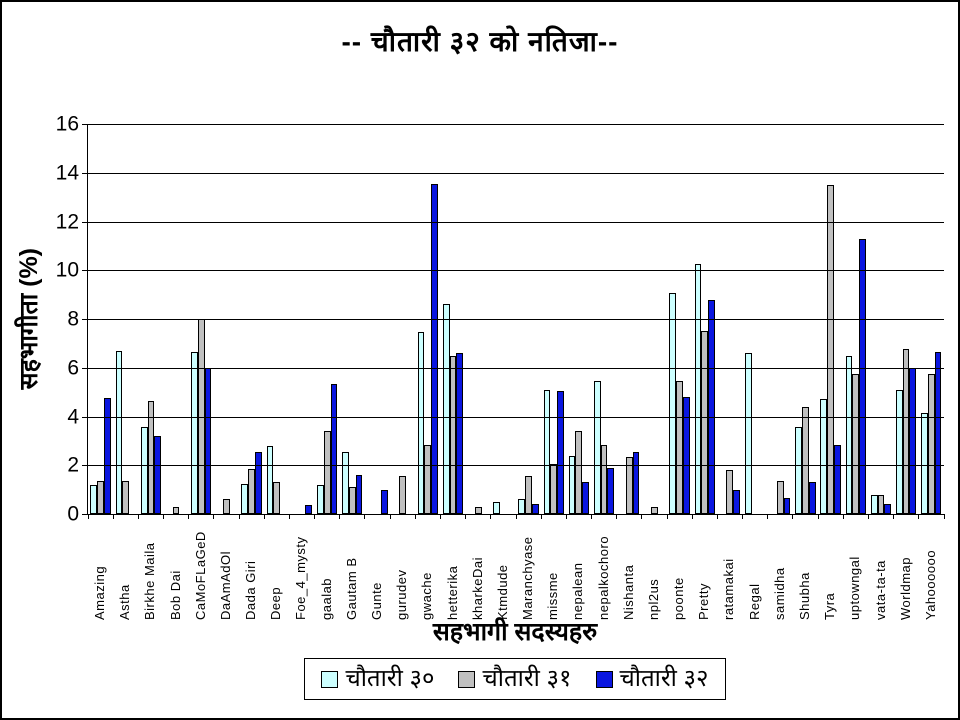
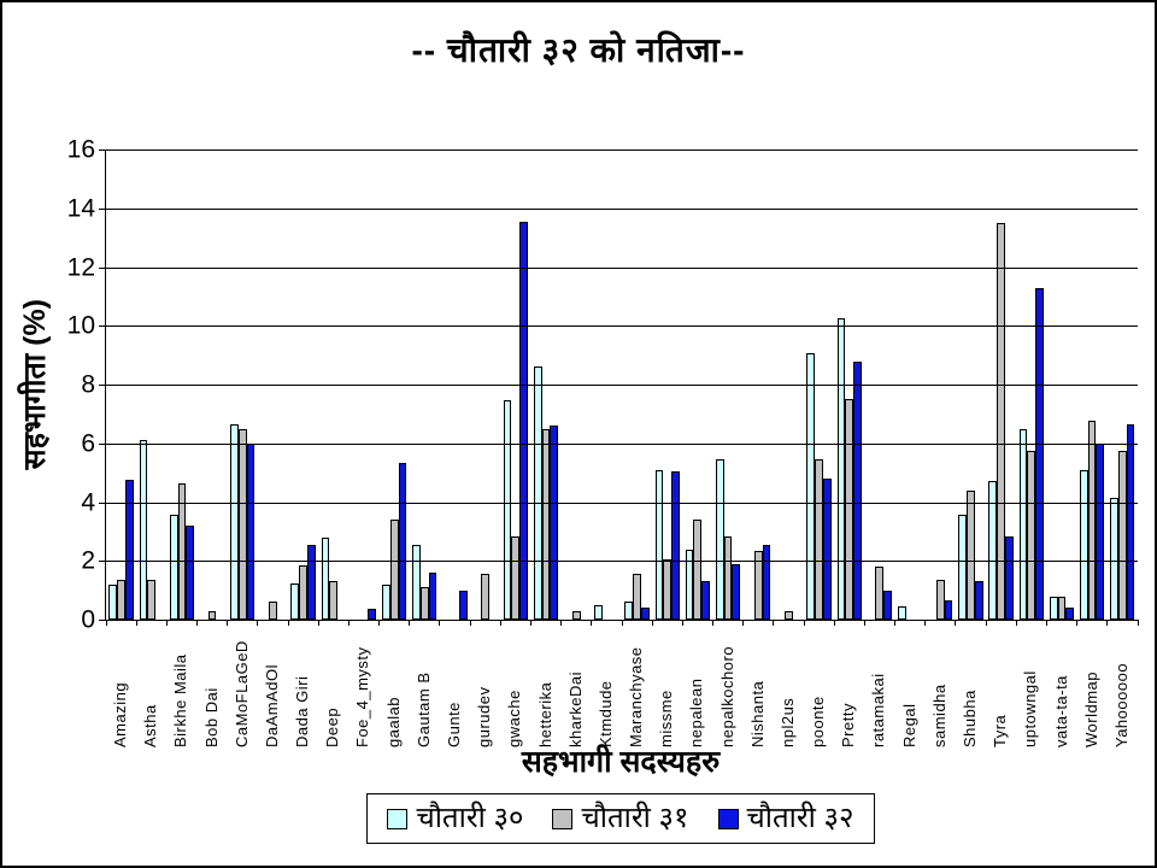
चौतारी ३०/Astha: 6.7 -> 6.1
चौतारी ३१/CaMoFLaGeD: 8.0 -> 6.5
चौतारी ३०/Regal: 6.6 -> 0.5
